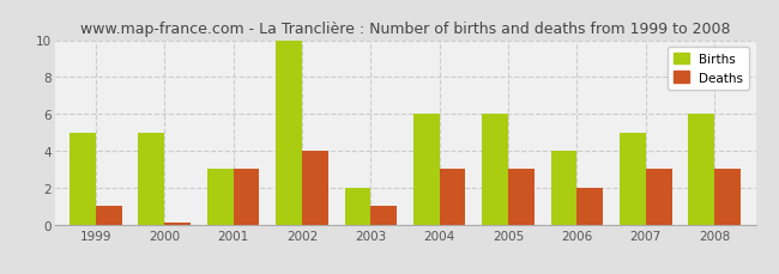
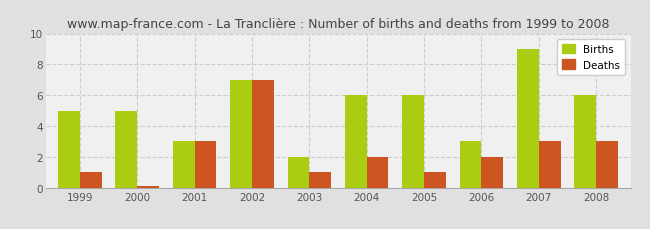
Births/2002: 10 -> 7
Deaths/2002: 4.0 -> 7.0
Deaths/2004: 3.0 -> 2.0
Deaths/2005: 3.0 -> 1.0
Births/2006: 4 -> 3
Births/2007: 5 -> 9
